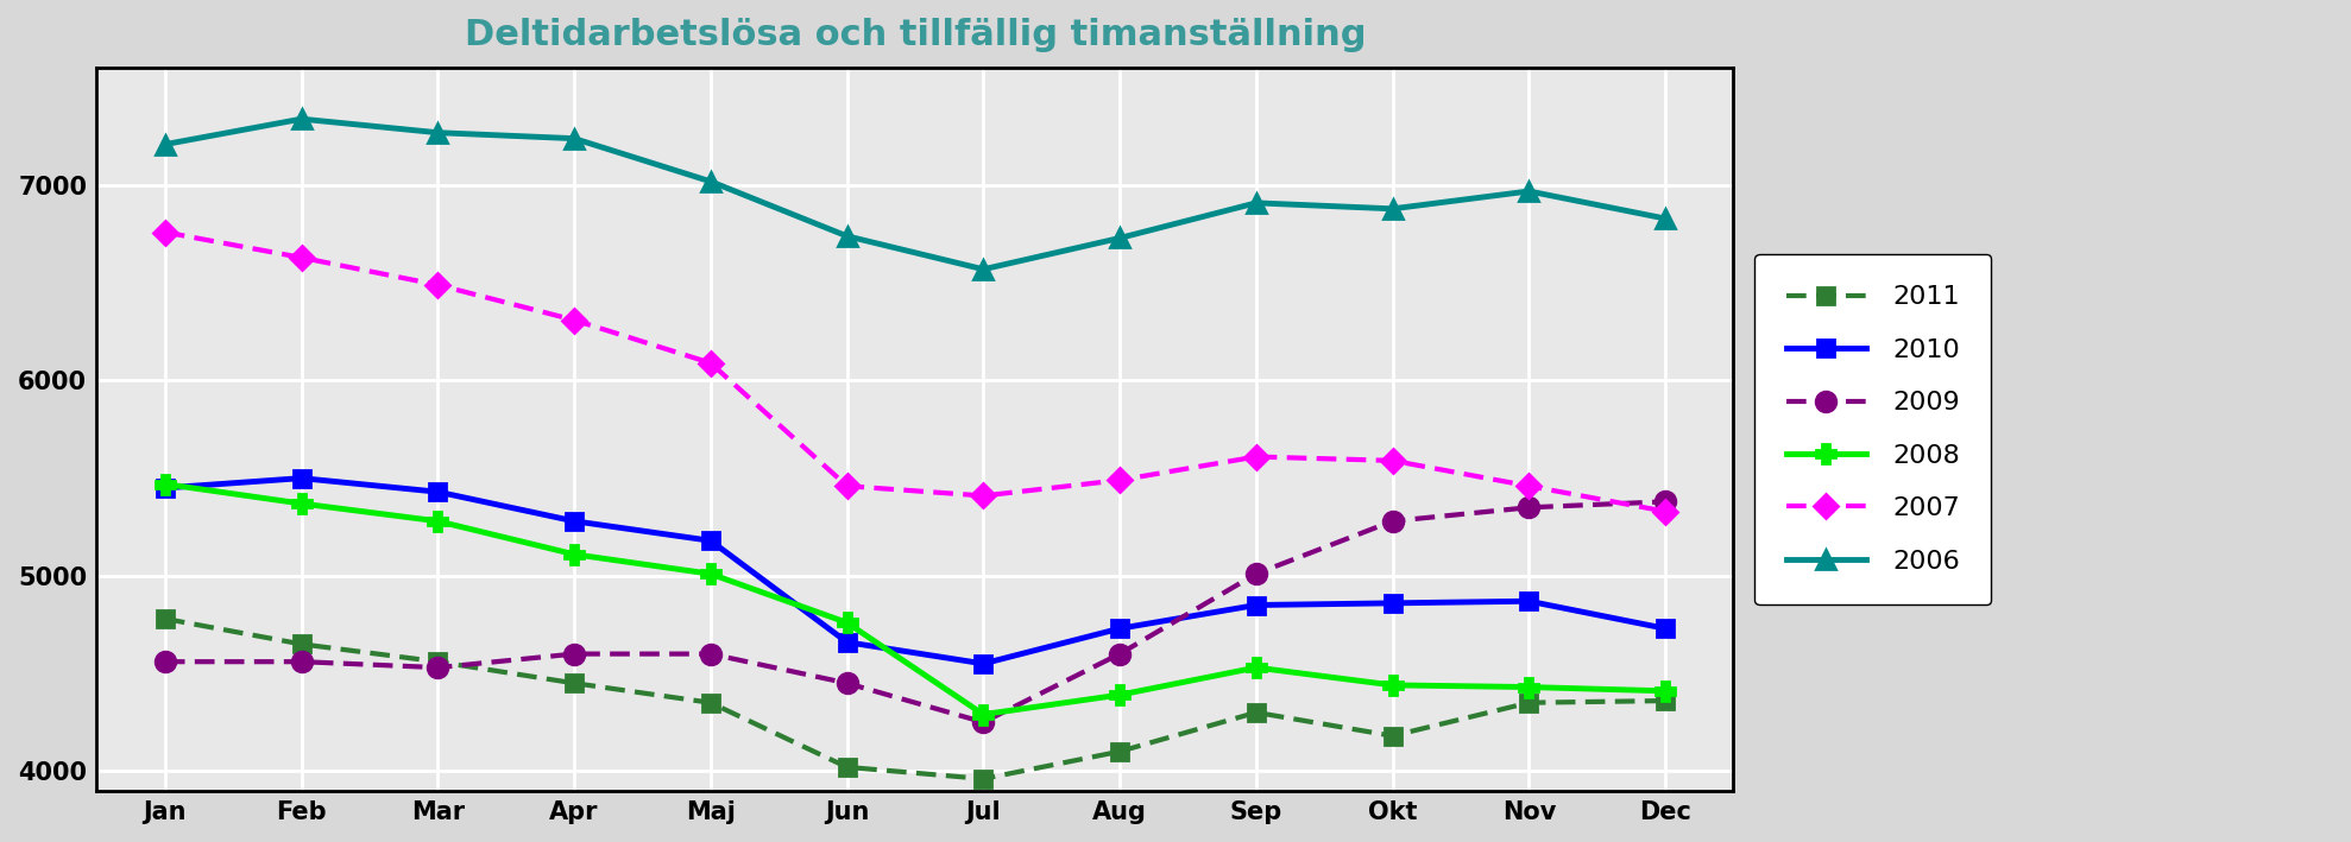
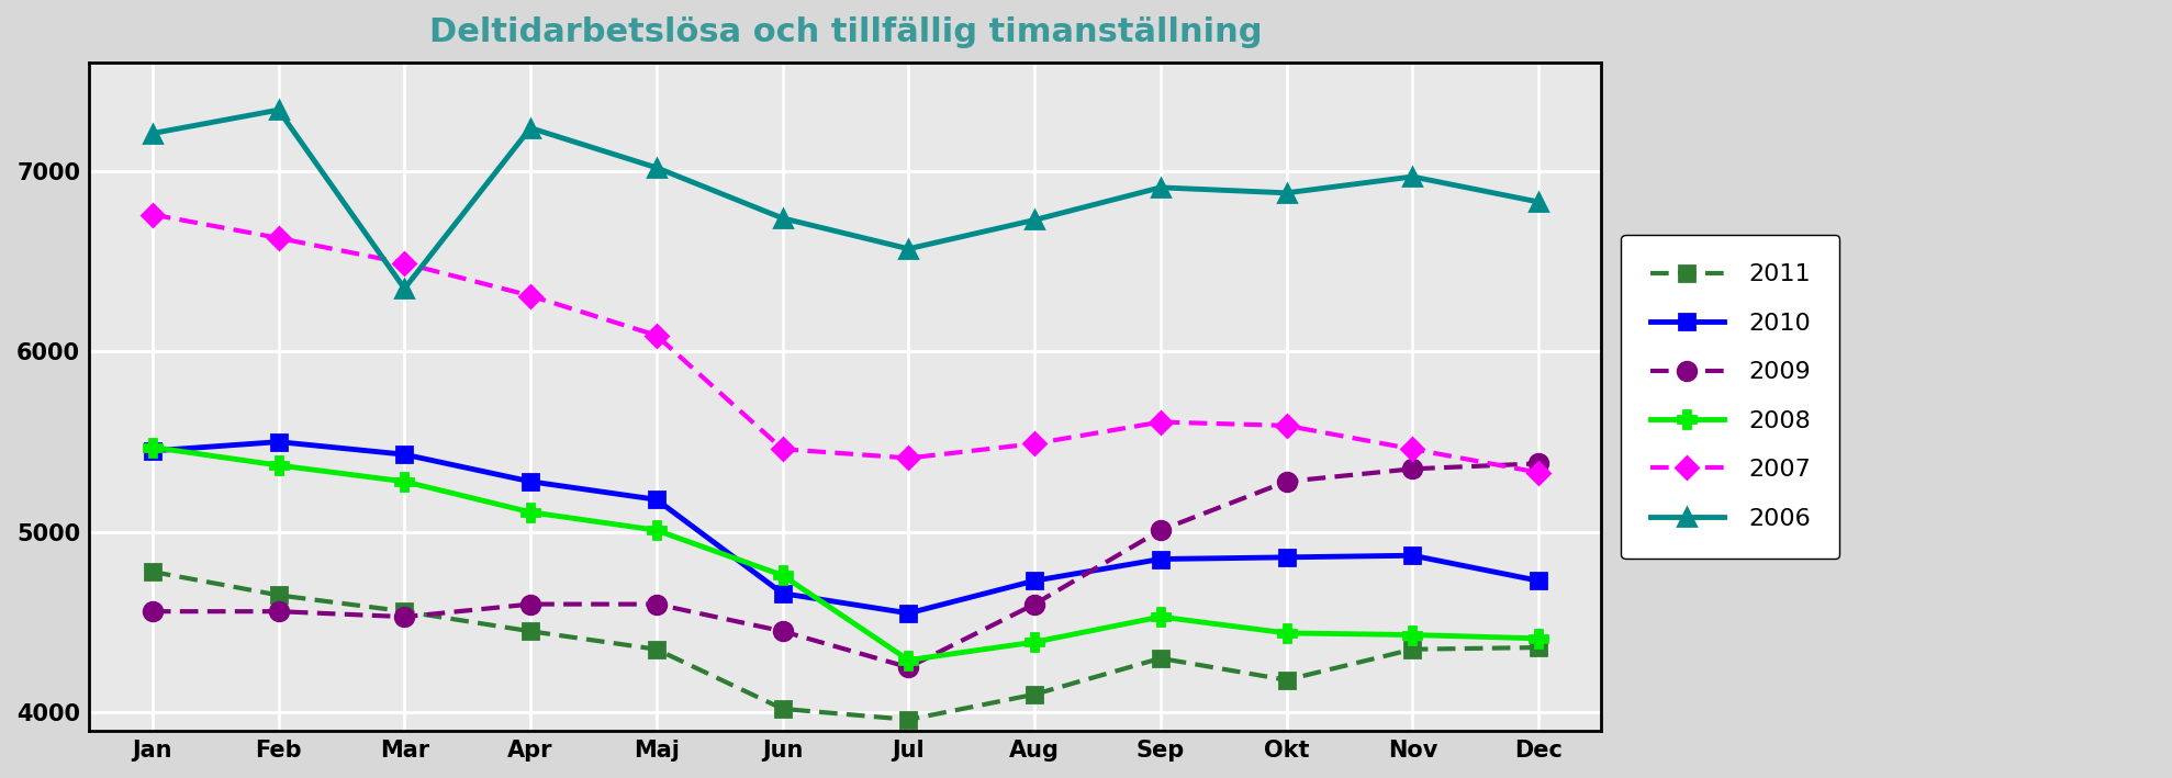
2006/Mar: 7270 -> 6350
